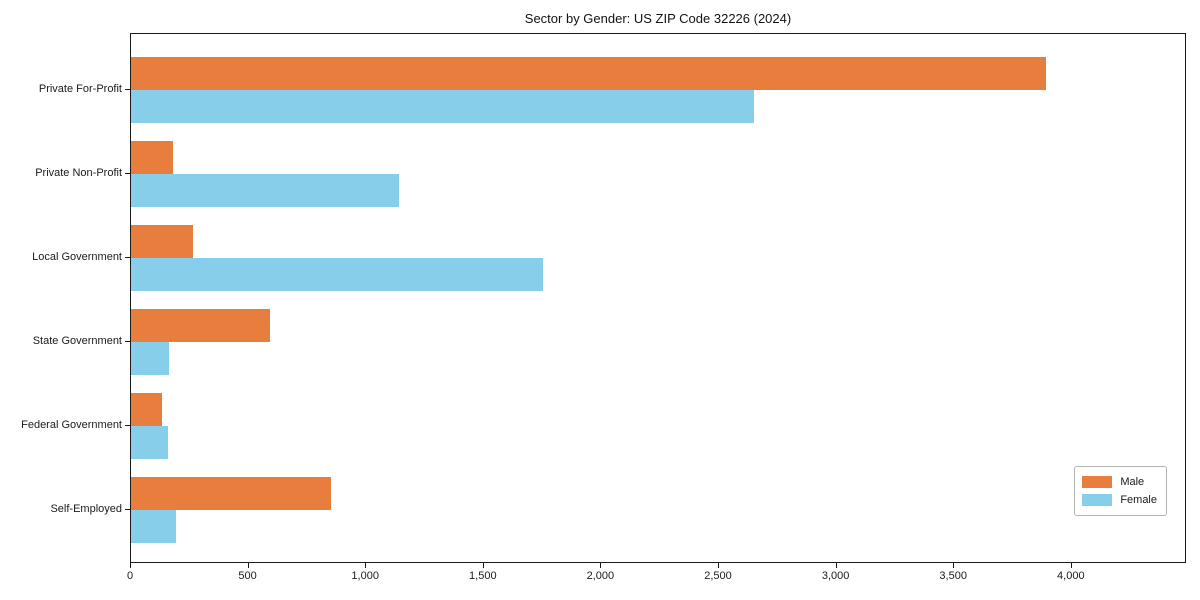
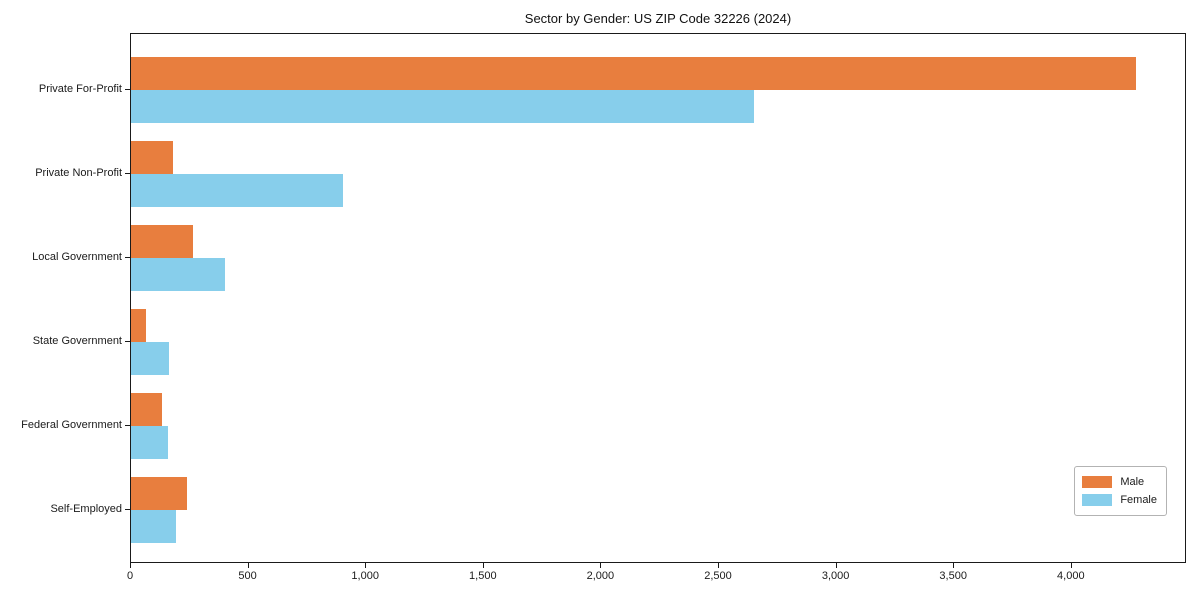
Male/Private For-Profit: 3890 -> 4280
Female/Private Non-Profit: 1140 -> 900
Female/Local Government: 1750 -> 400
Male/State Government: 590 -> 60
Male/Self-Employed: 850 -> 240
